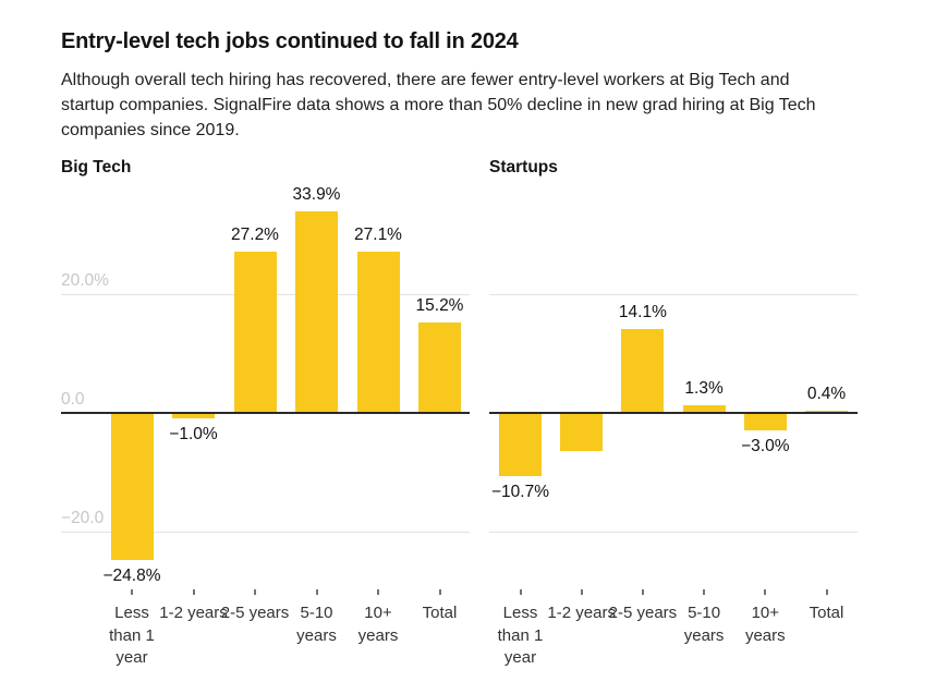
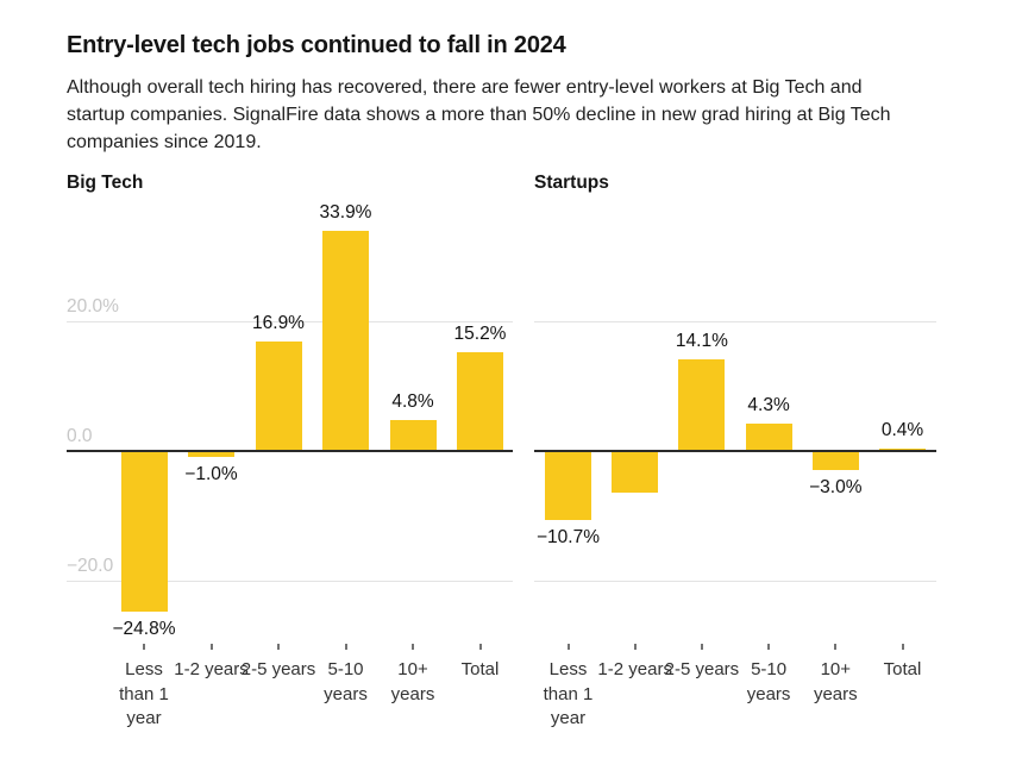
Big Tech/2-5 years: 27.2% -> 16.9%
Big Tech/10+ years: 27.1% -> 4.8%
Startups/5-10 years: 1.3% -> 4.3%
